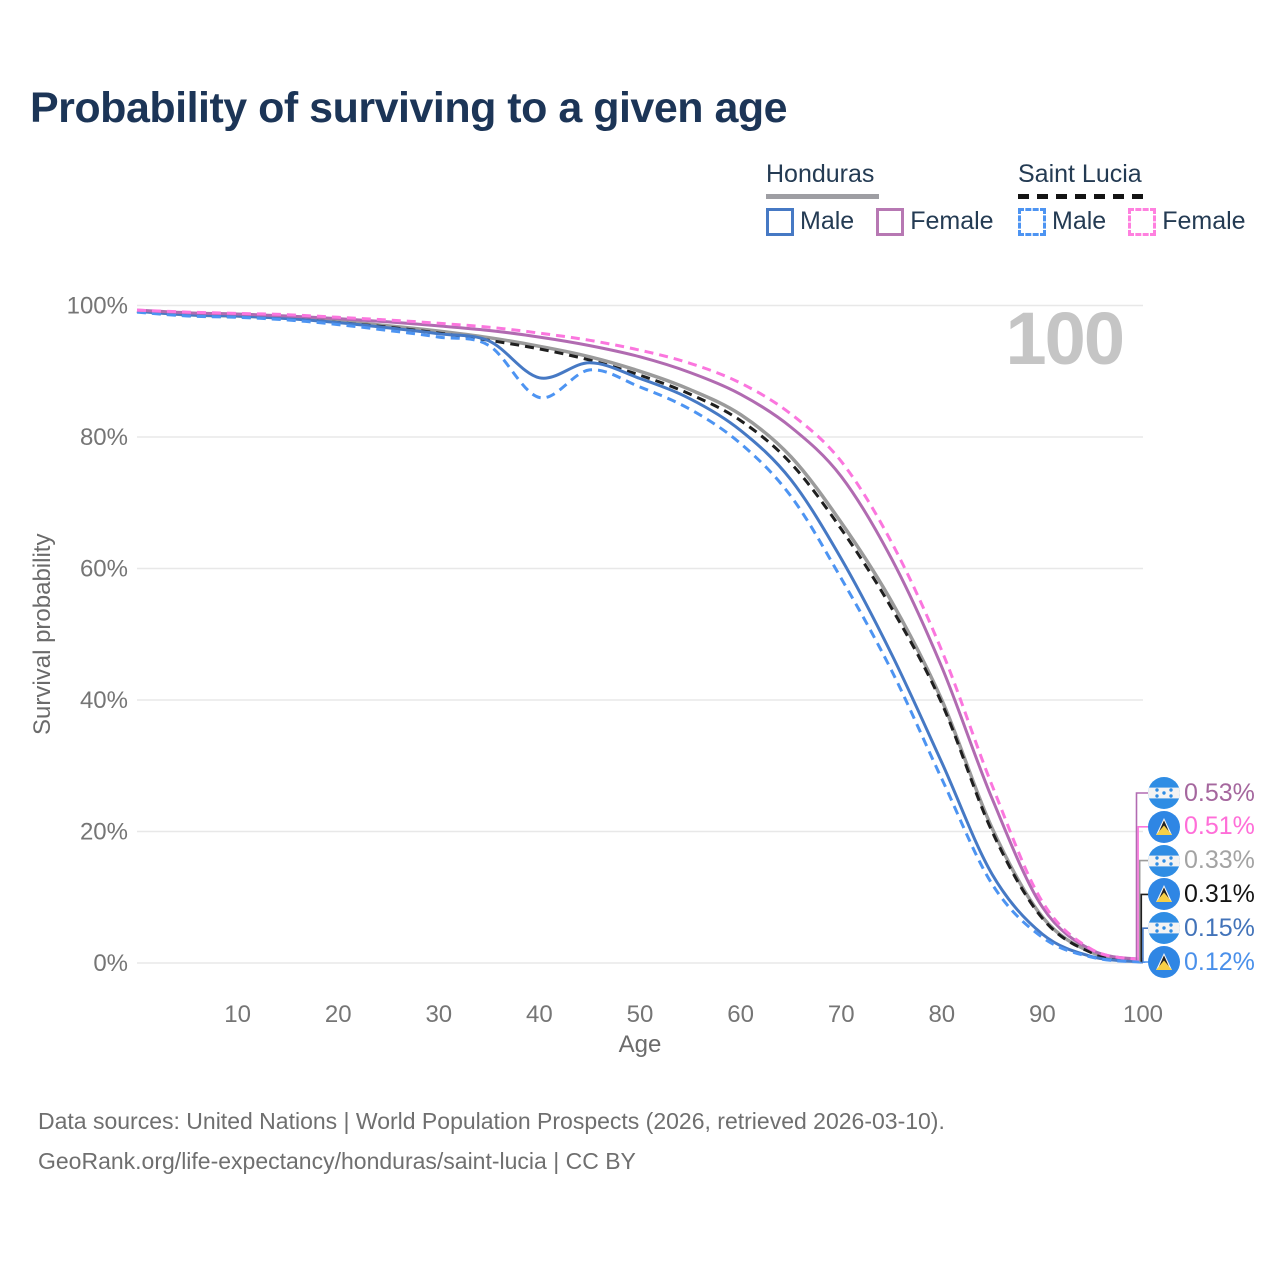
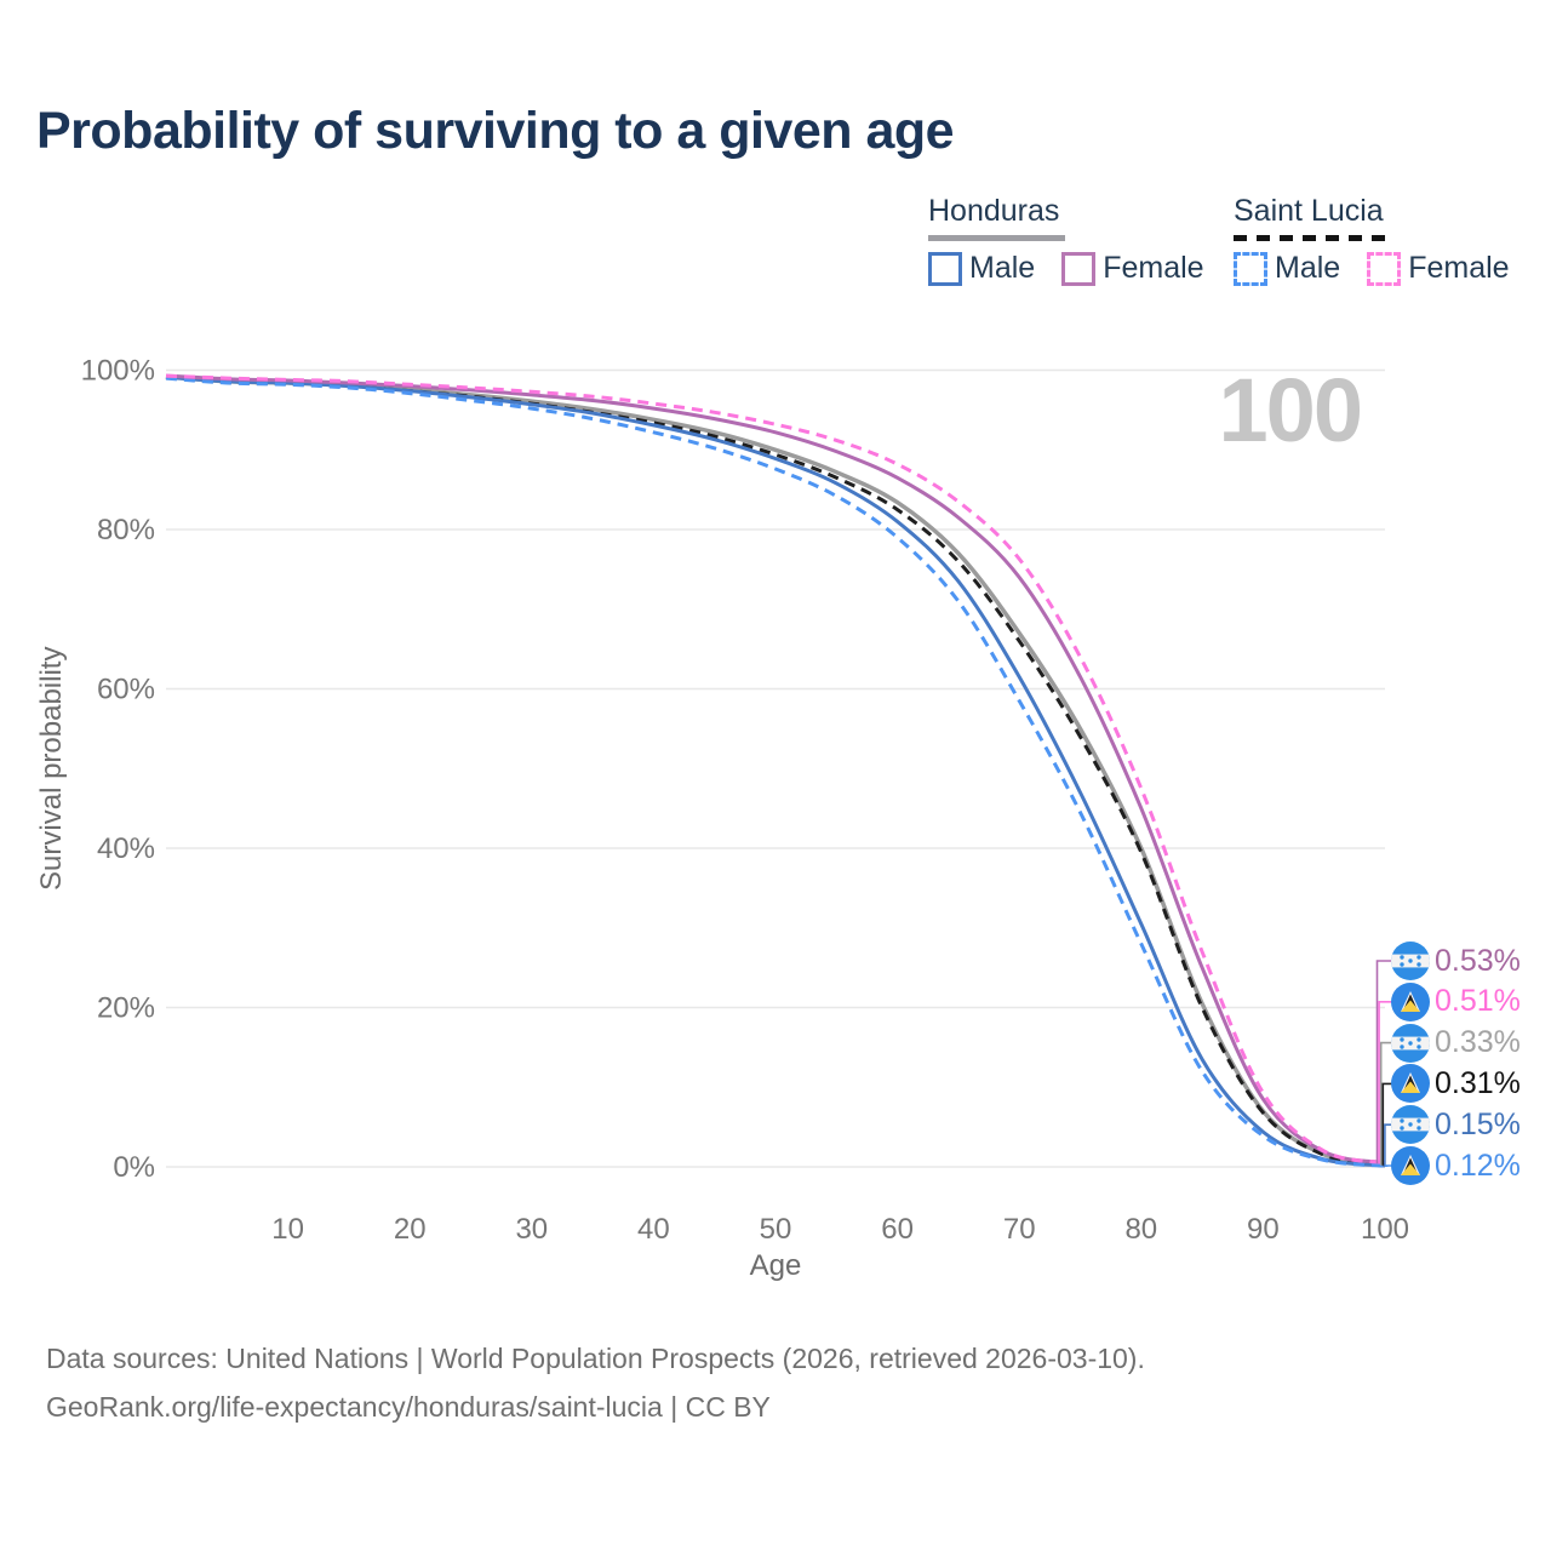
Honduras Male/40: 89% -> 93%
Saint Lucia Male/40: 86% -> 92%
